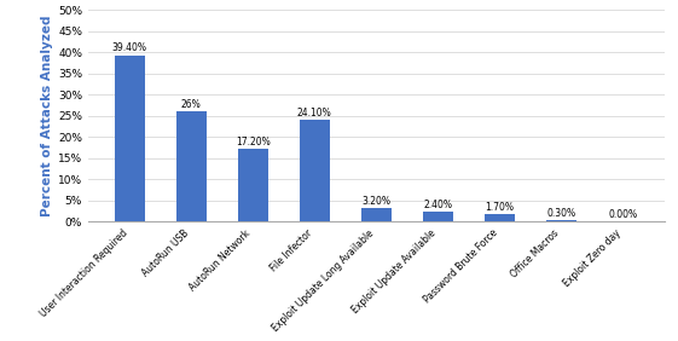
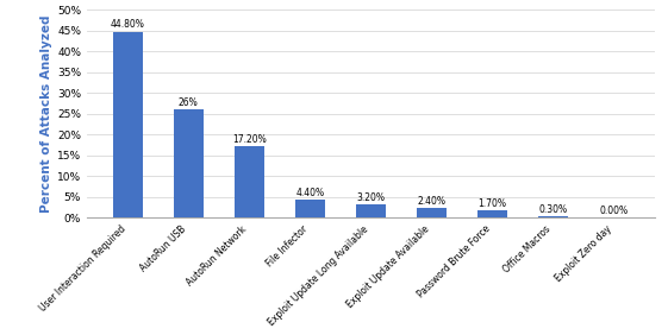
User Interaction Required: 39.40% -> 44.80%
File Infector: 24.10% -> 4.40%
